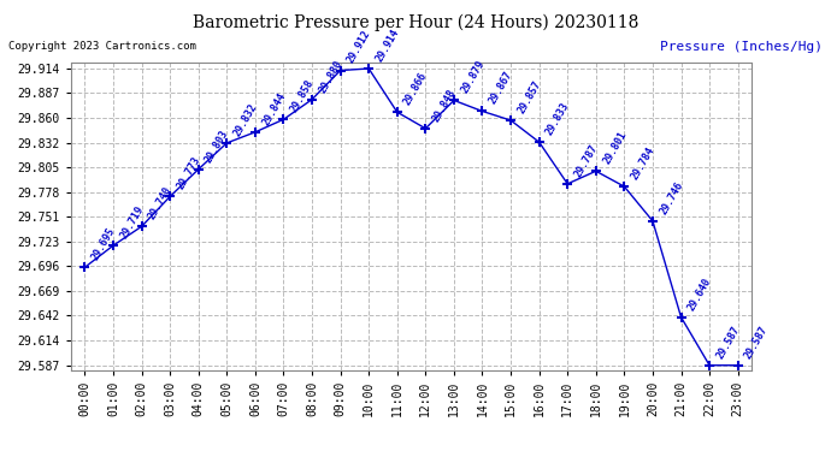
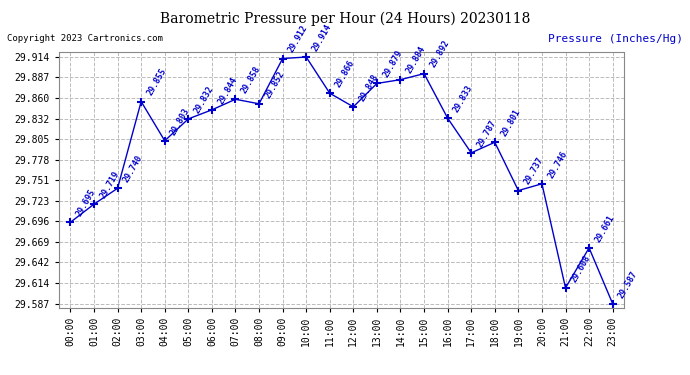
03:00: 29.773 -> 29.855
08:00: 29.880 -> 29.852
14:00: 29.867 -> 29.884
15:00: 29.857 -> 29.892
19:00: 29.784 -> 29.737
21:00: 29.640 -> 29.608
22:00: 29.587 -> 29.661
